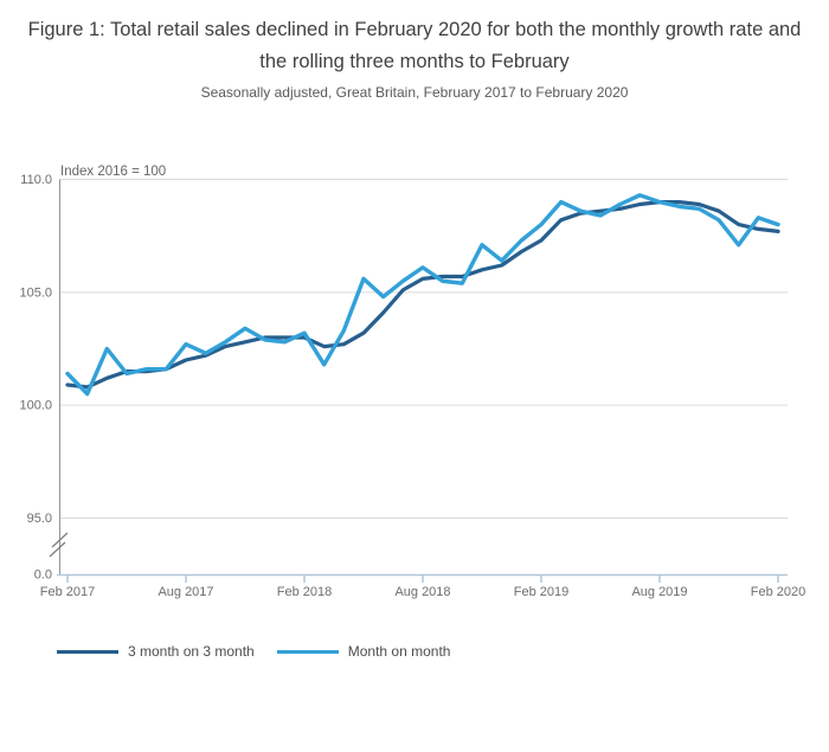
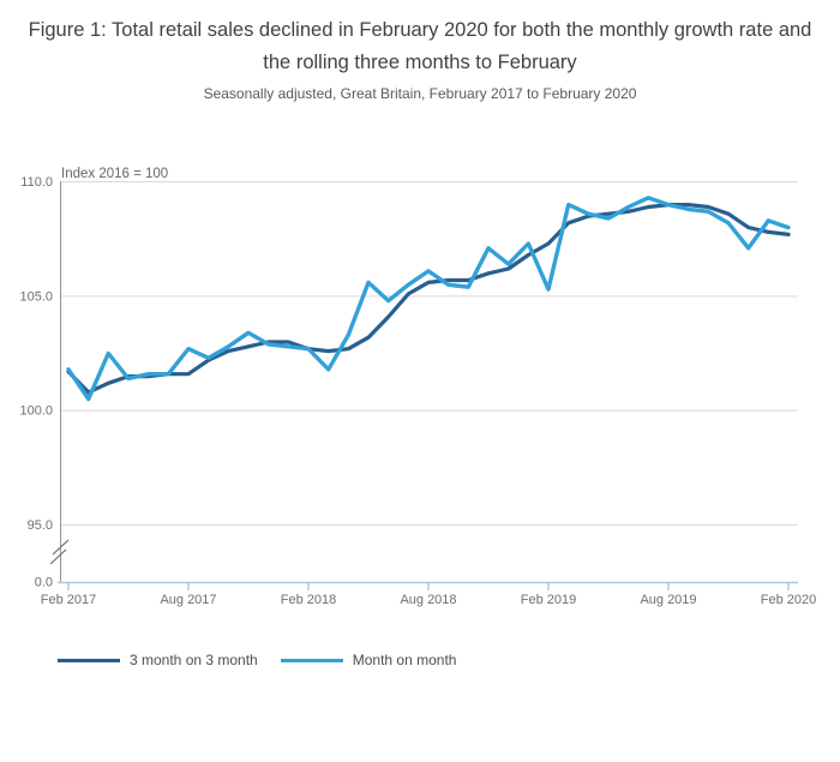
3 month on 3 month/Feb 2017: 100.9 -> 101.7
Month on month/Feb 2017: 101.4 -> 101.8
3 month on 3 month/Aug 2017: 102.0 -> 101.6
3 month on 3 month/Feb 2018: 103.0 -> 102.7
Month on month/Feb 2018: 103.2 -> 102.7
Month on month/Feb 2019: 108.0 -> 105.3
